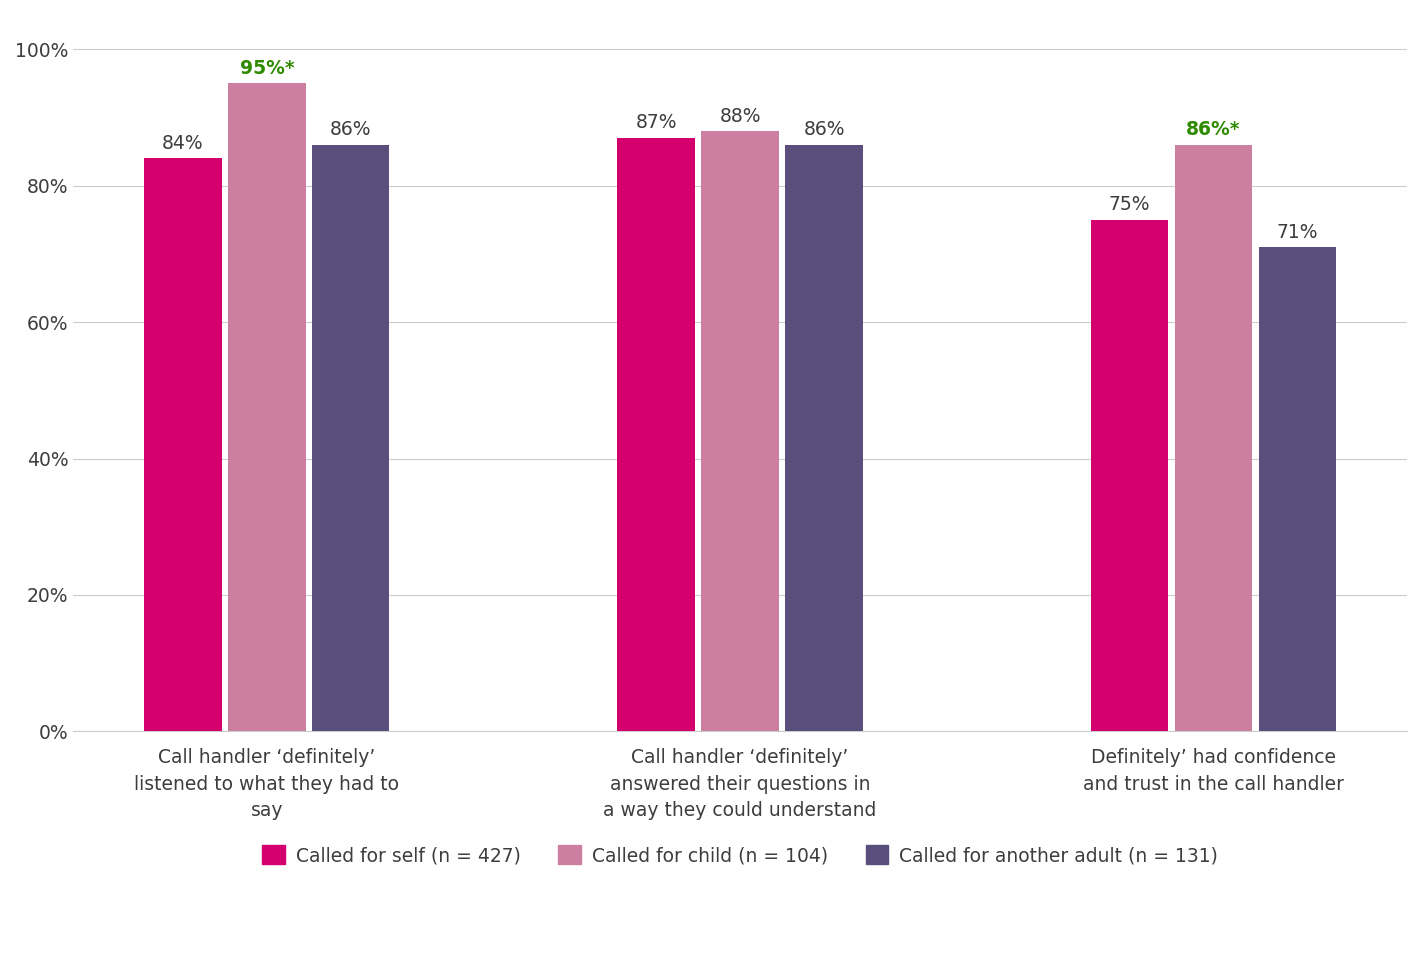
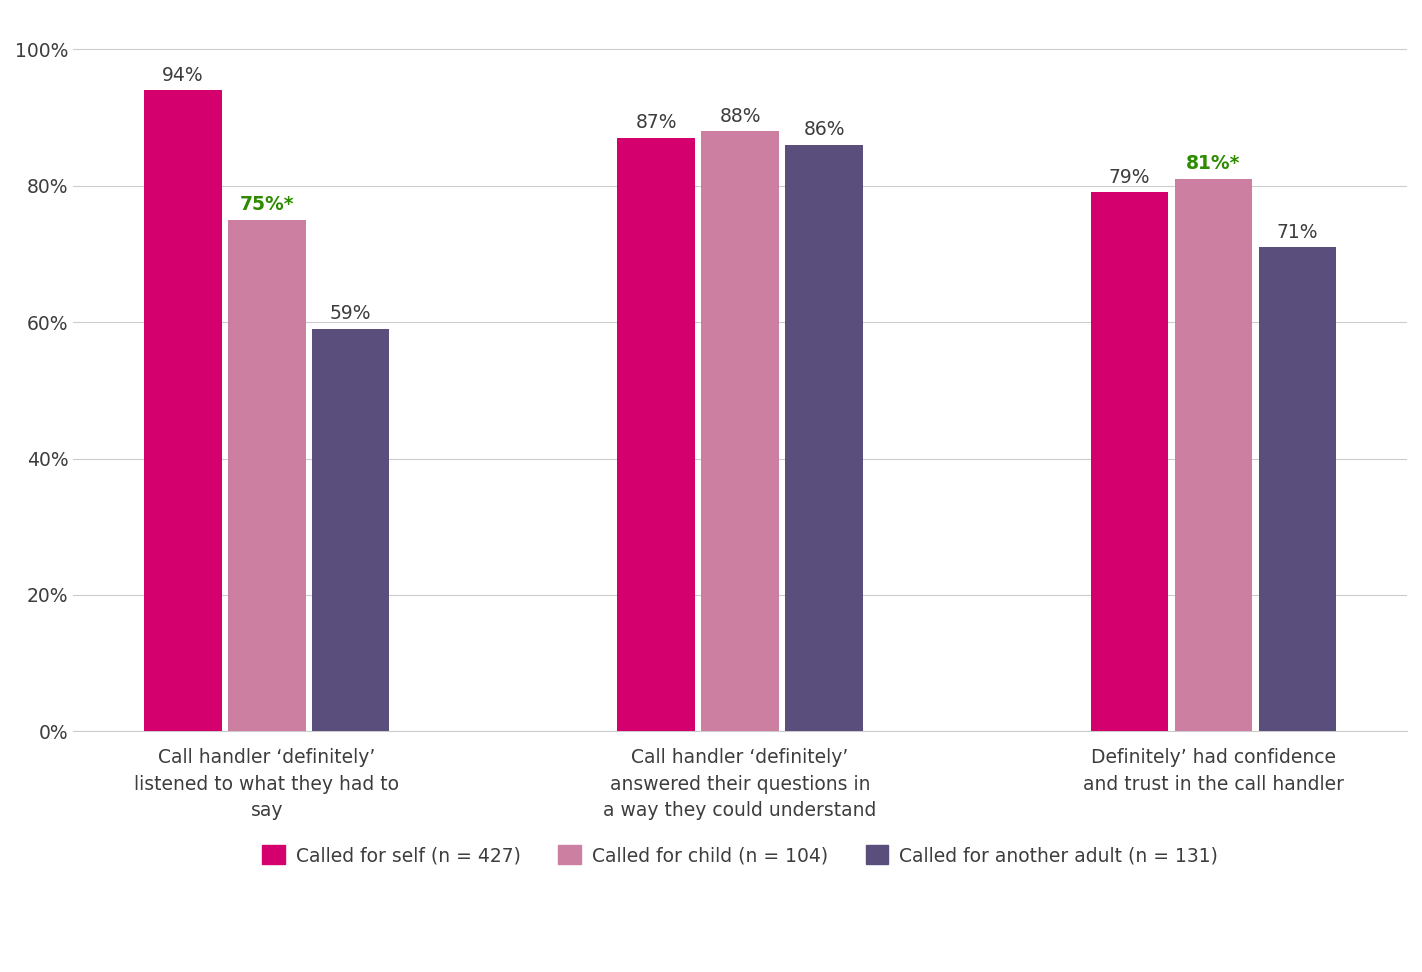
Called for self (n = 427)/Call handler ‘definitely’ listened to what they had to say: 84% -> 94%
Called for child (n = 104)/Call handler ‘definitely’ listened to what they had to say: 95%* -> 75%*
Called for another adult (n = 131)/Call handler ‘definitely’ listened to what they had to say: 86% -> 59%
Called for self (n = 427)/Definitely’ had confidence and trust in the call handler: 75% -> 79%
Called for child (n = 104)/Definitely’ had confidence and trust in the call handler: 86%* -> 81%*
